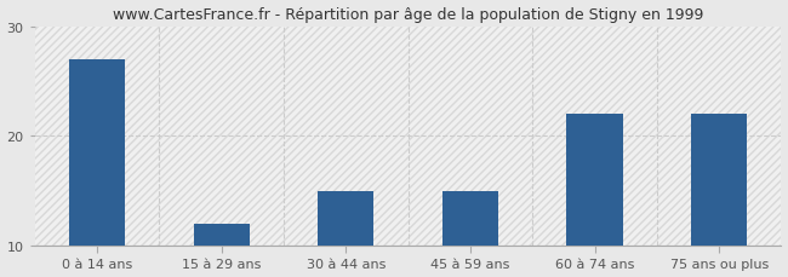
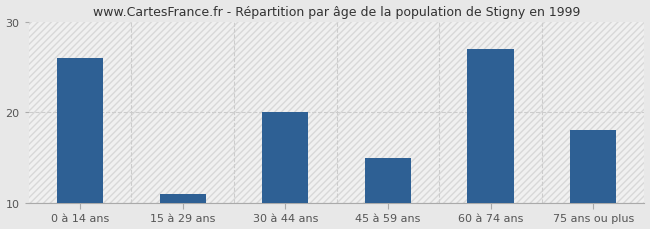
0 à 14 ans: 27 -> 26
15 à 29 ans: 12 -> 11
30 à 44 ans: 15 -> 20
60 à 74 ans: 22 -> 27
75 ans ou plus: 22 -> 18
